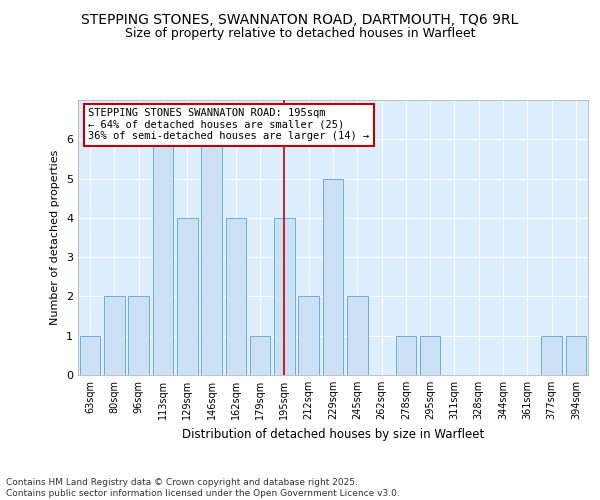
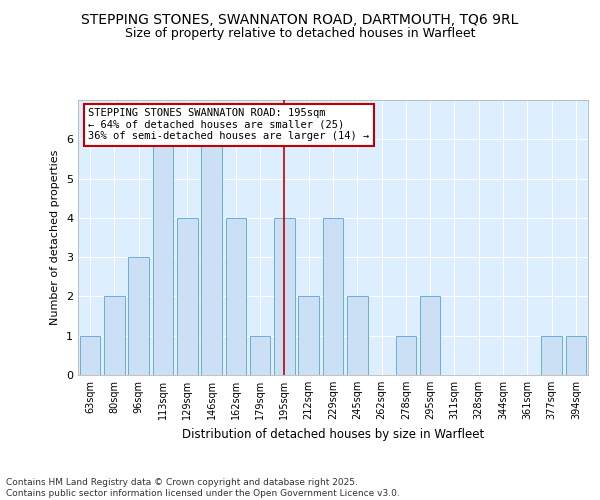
96sqm: 2 -> 3
229sqm: 5 -> 4
295sqm: 1 -> 2
